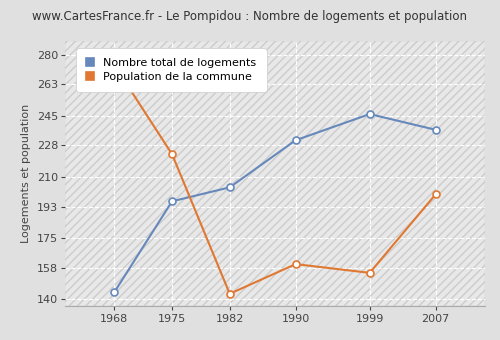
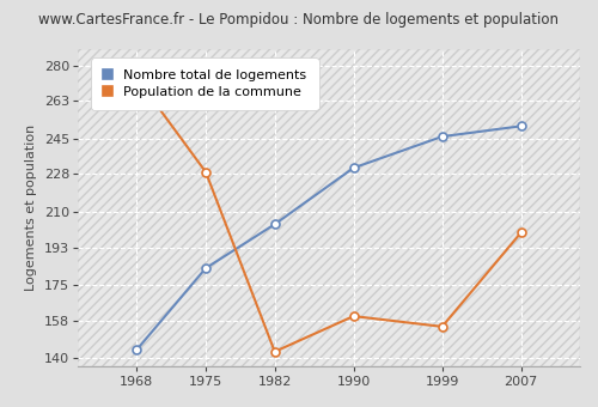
Nombre total de logements/1975: 196 -> 183
Population de la commune/1975: 223 -> 229
Nombre total de logements/2007: 237 -> 251
